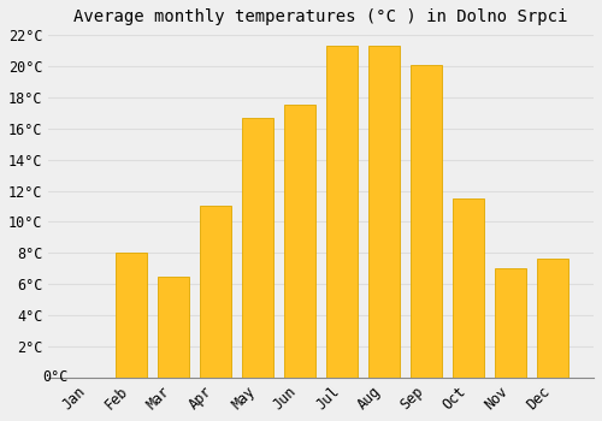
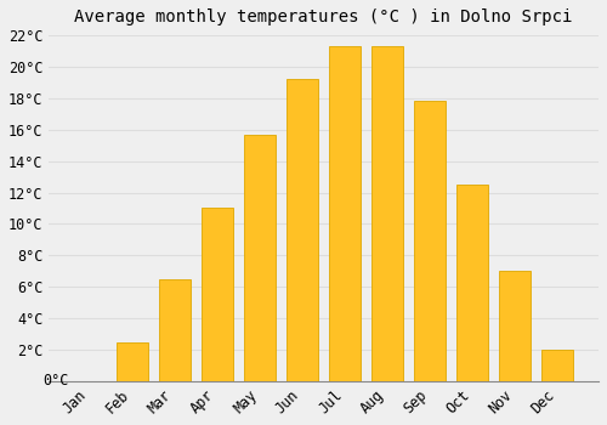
Feb: 8.0°C -> 2.5°C
May: 16.7°C -> 15.7°C
Jun: 17.5°C -> 19.2°C
Sep: 20.1°C -> 17.8°C
Oct: 11.5°C -> 12.5°C
Dec: 7.6°C -> 2.0°C
